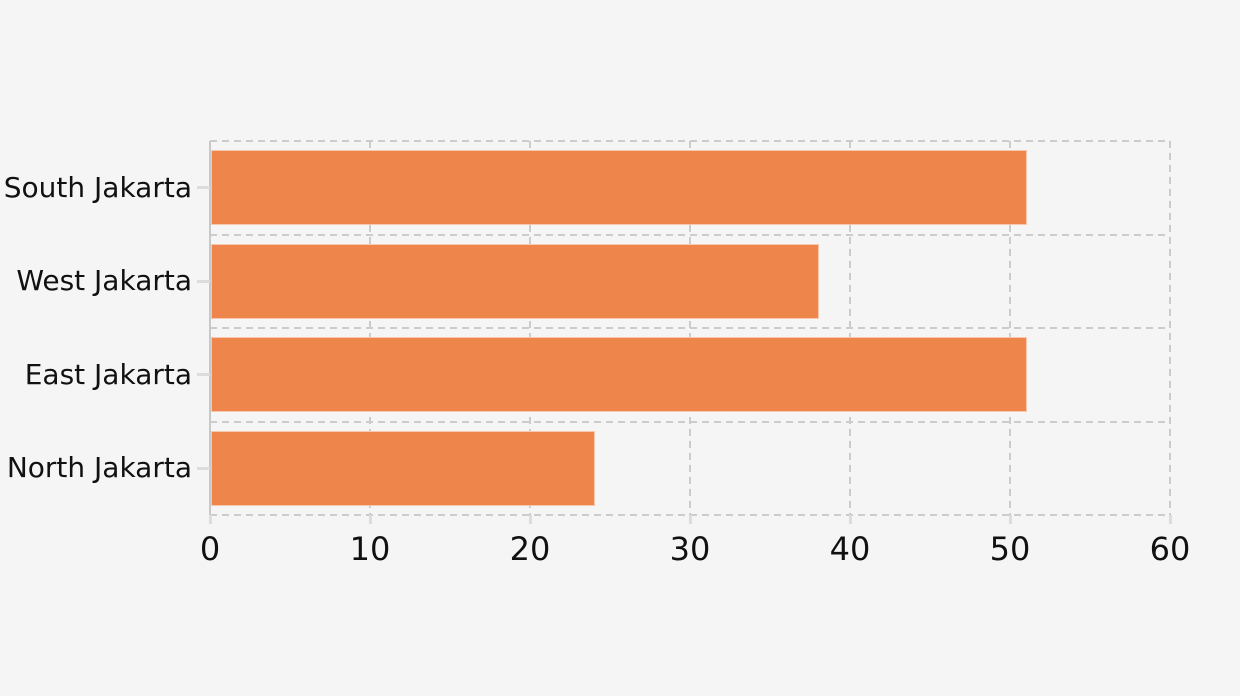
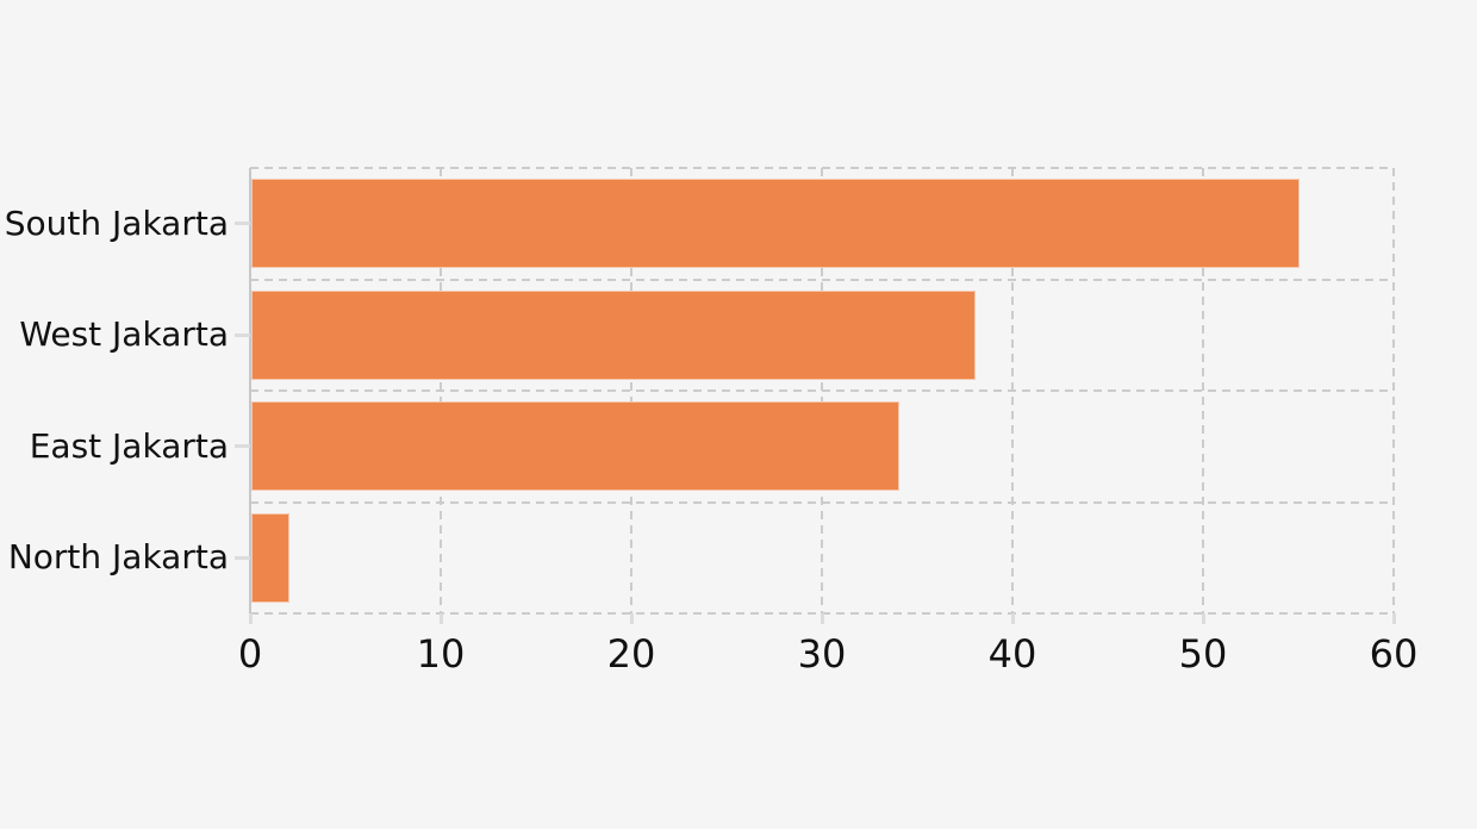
South Jakarta: 51 -> 55
East Jakarta: 51 -> 34
North Jakarta: 24 -> 2
